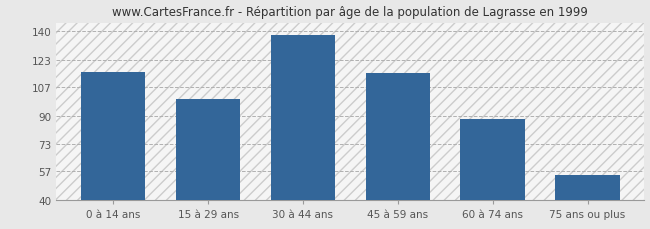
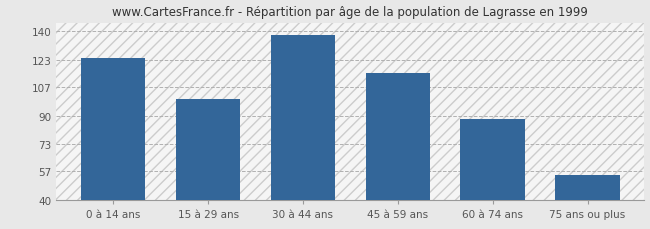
0 à 14 ans: 116 -> 124
